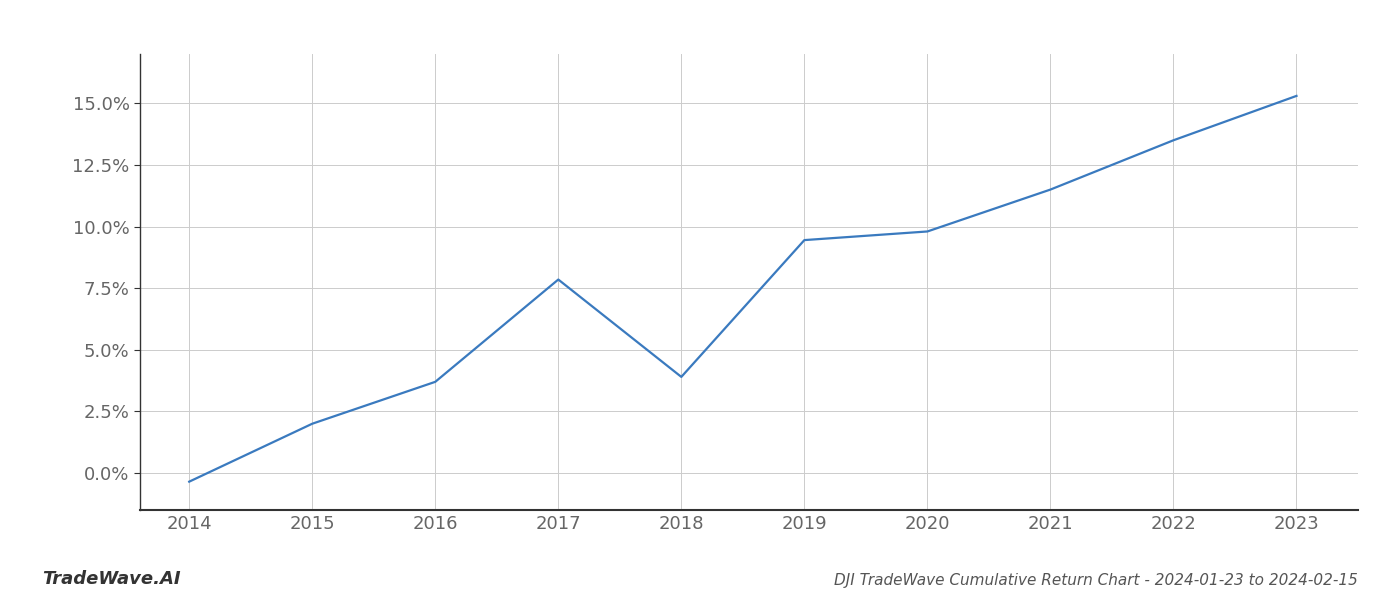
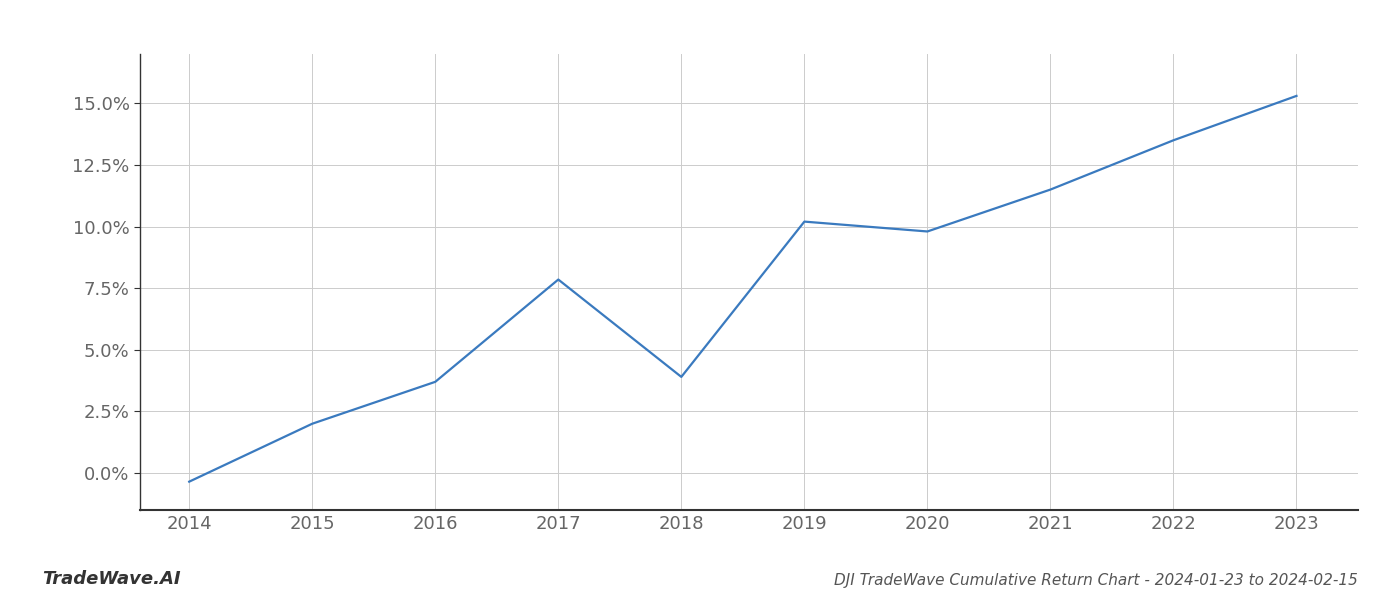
2019: 9.45% -> 10.20%
